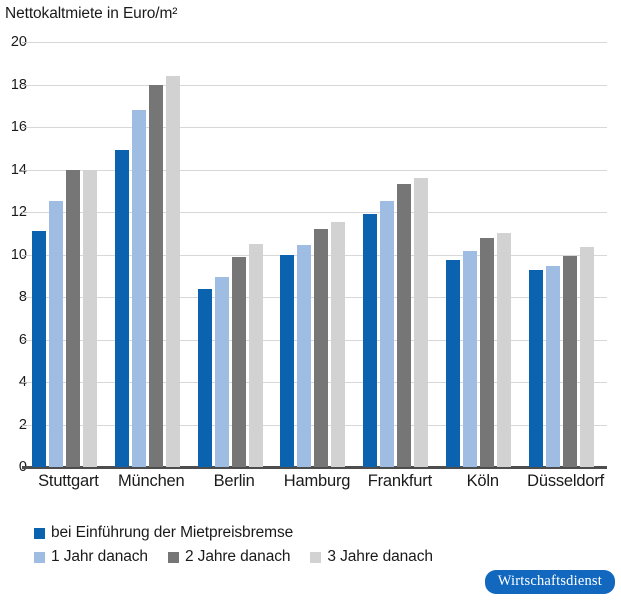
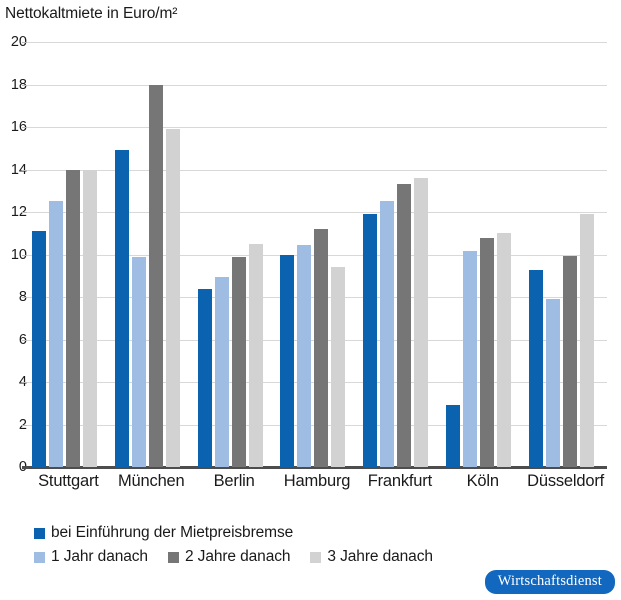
1 Jahr danach/München: 16.8 -> 9.9
3 Jahre danach/München: 18.4 -> 15.9
3 Jahre danach/Hamburg: 11.6 -> 9.4
bei Einführung der Mietpreisbremse/Köln: 9.8 -> 2.9
1 Jahr danach/Düsseldorf: 9.4 -> 7.9
3 Jahre danach/Düsseldorf: 10.3 -> 11.9
